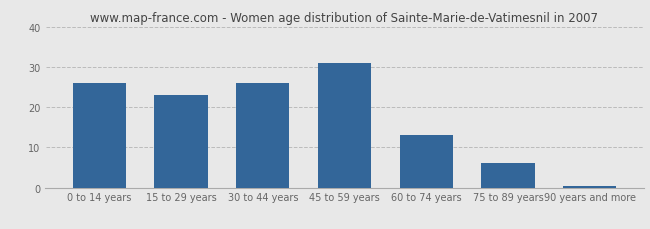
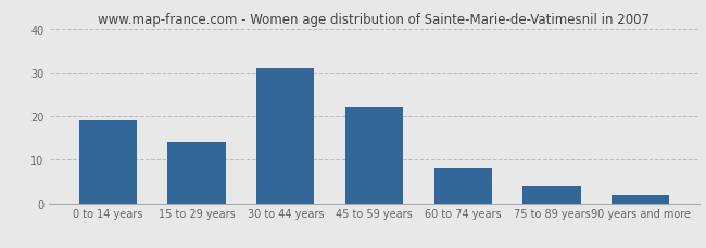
0 to 14 years: 26.0 -> 19.0
15 to 29 years: 23.0 -> 14.0
30 to 44 years: 26.0 -> 31.0
45 to 59 years: 31.0 -> 22.0
60 to 74 years: 13.0 -> 8.0
75 to 89 years: 6.0 -> 4.0
90 years and more: 0.5 -> 2.0
